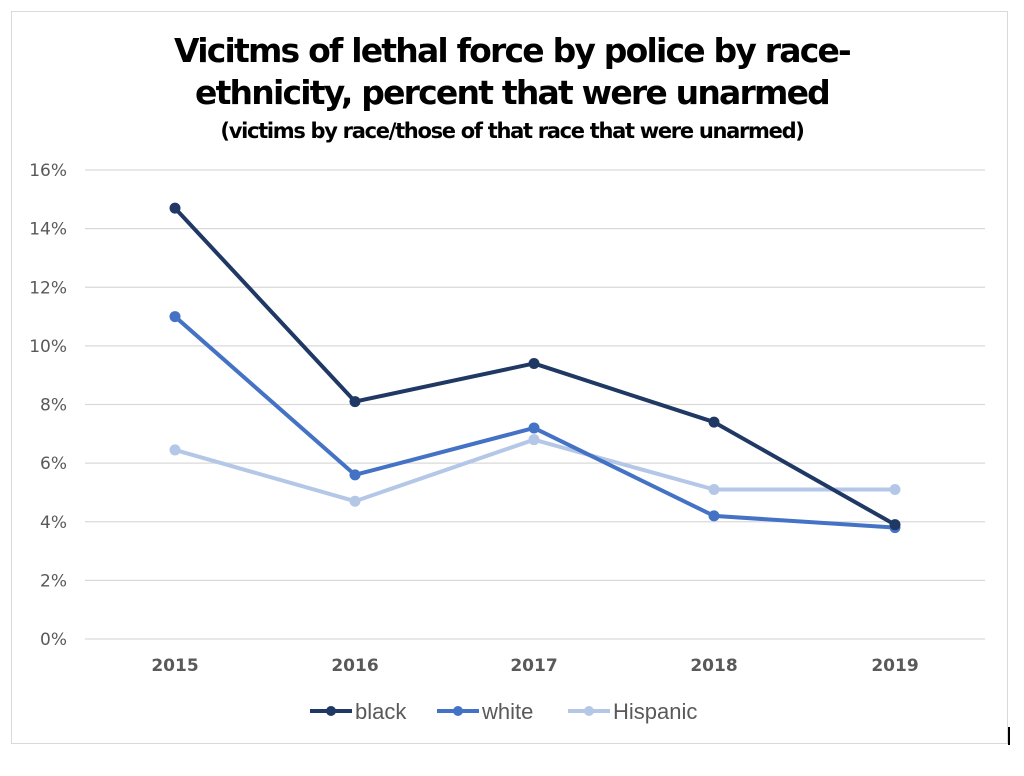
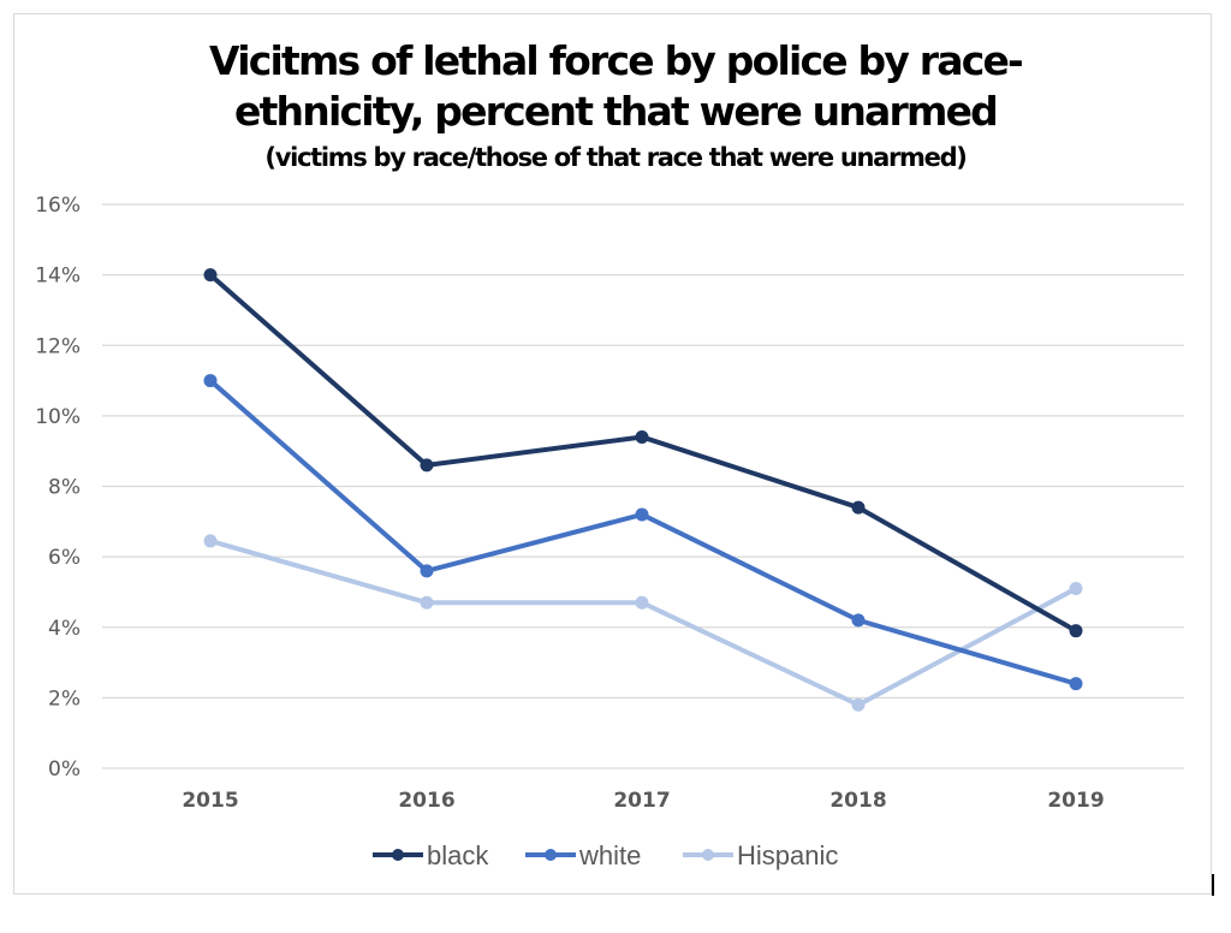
black/2015: 14.7% -> 14.0%
black/2016: 8.1% -> 8.6%
Hispanic/2017: 6.8% -> 4.7%
Hispanic/2018: 5.1% -> 1.8%
white/2019: 3.8% -> 2.4%
